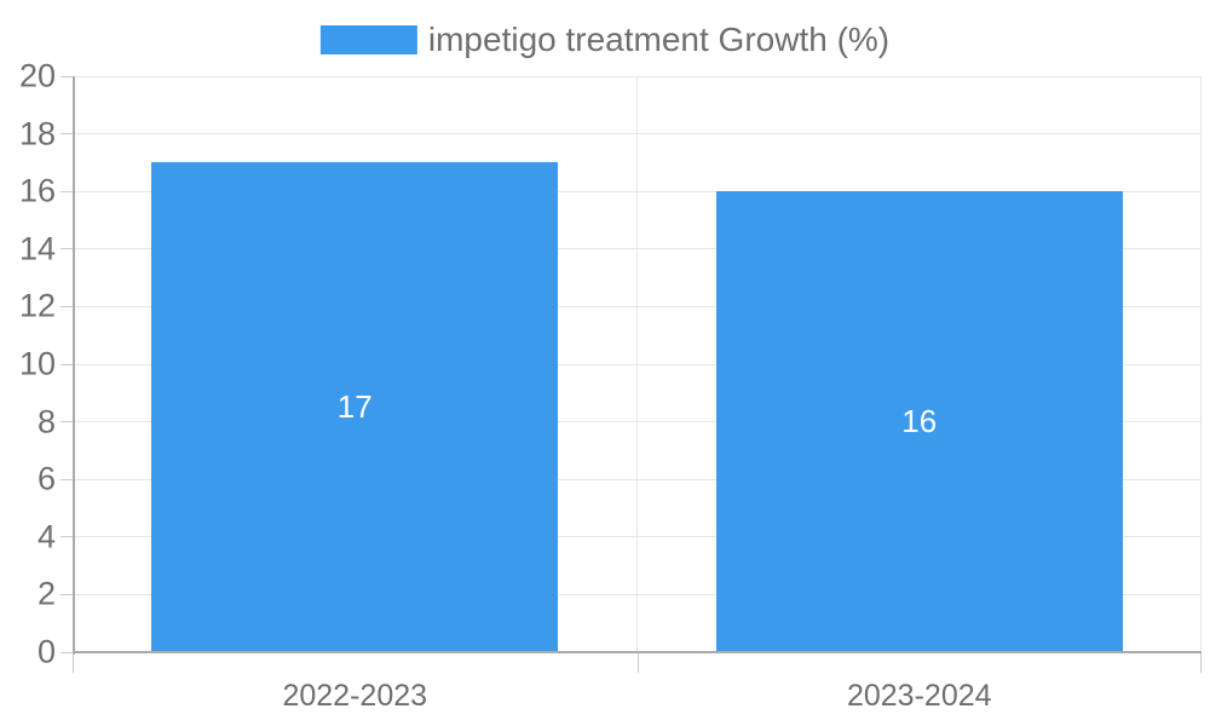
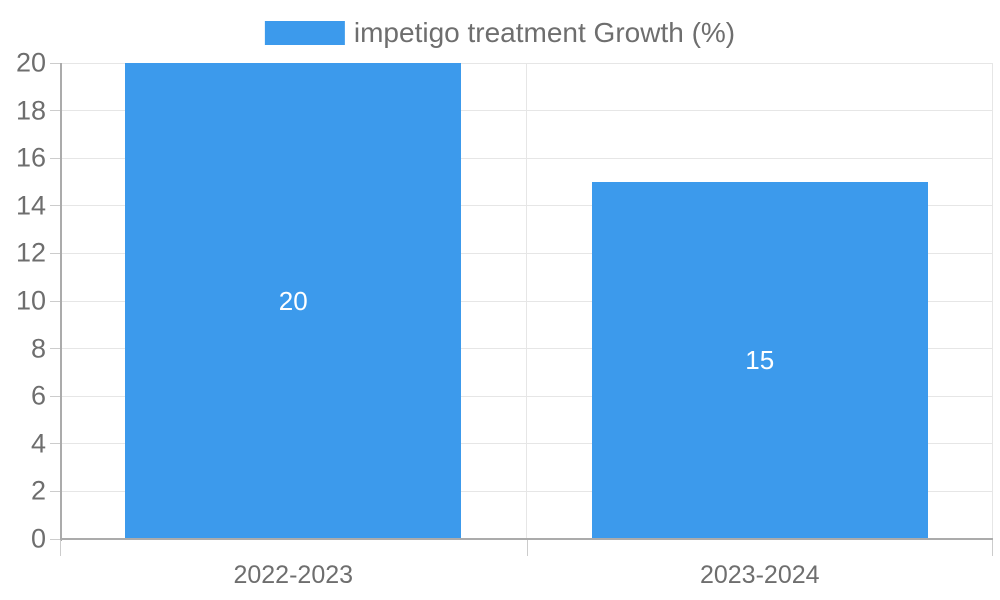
2022-2023: 17 -> 20
2023-2024: 16 -> 15
